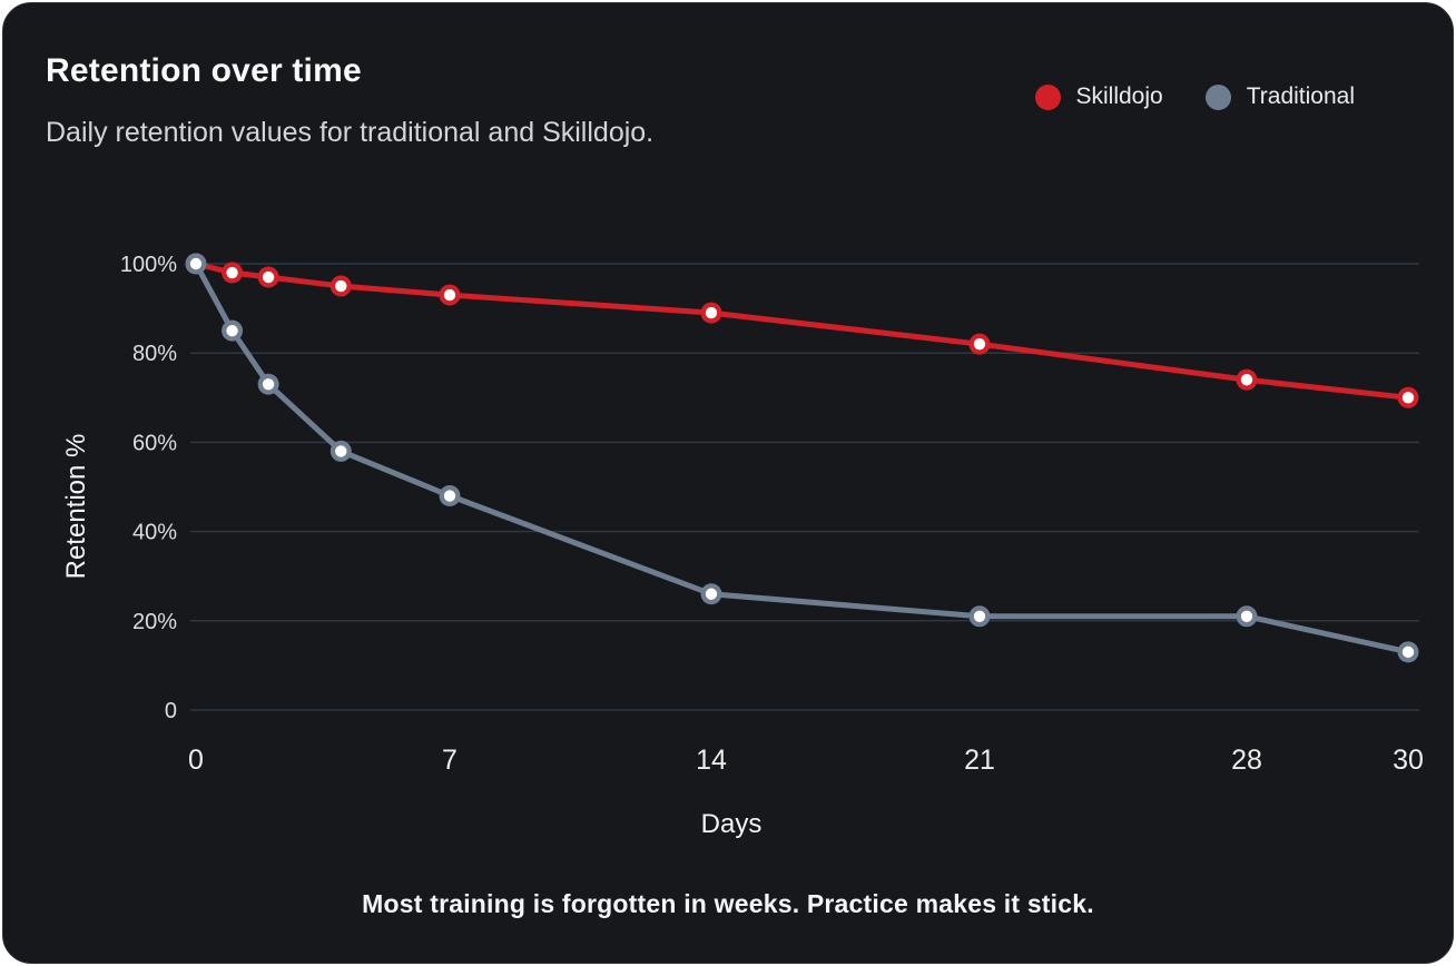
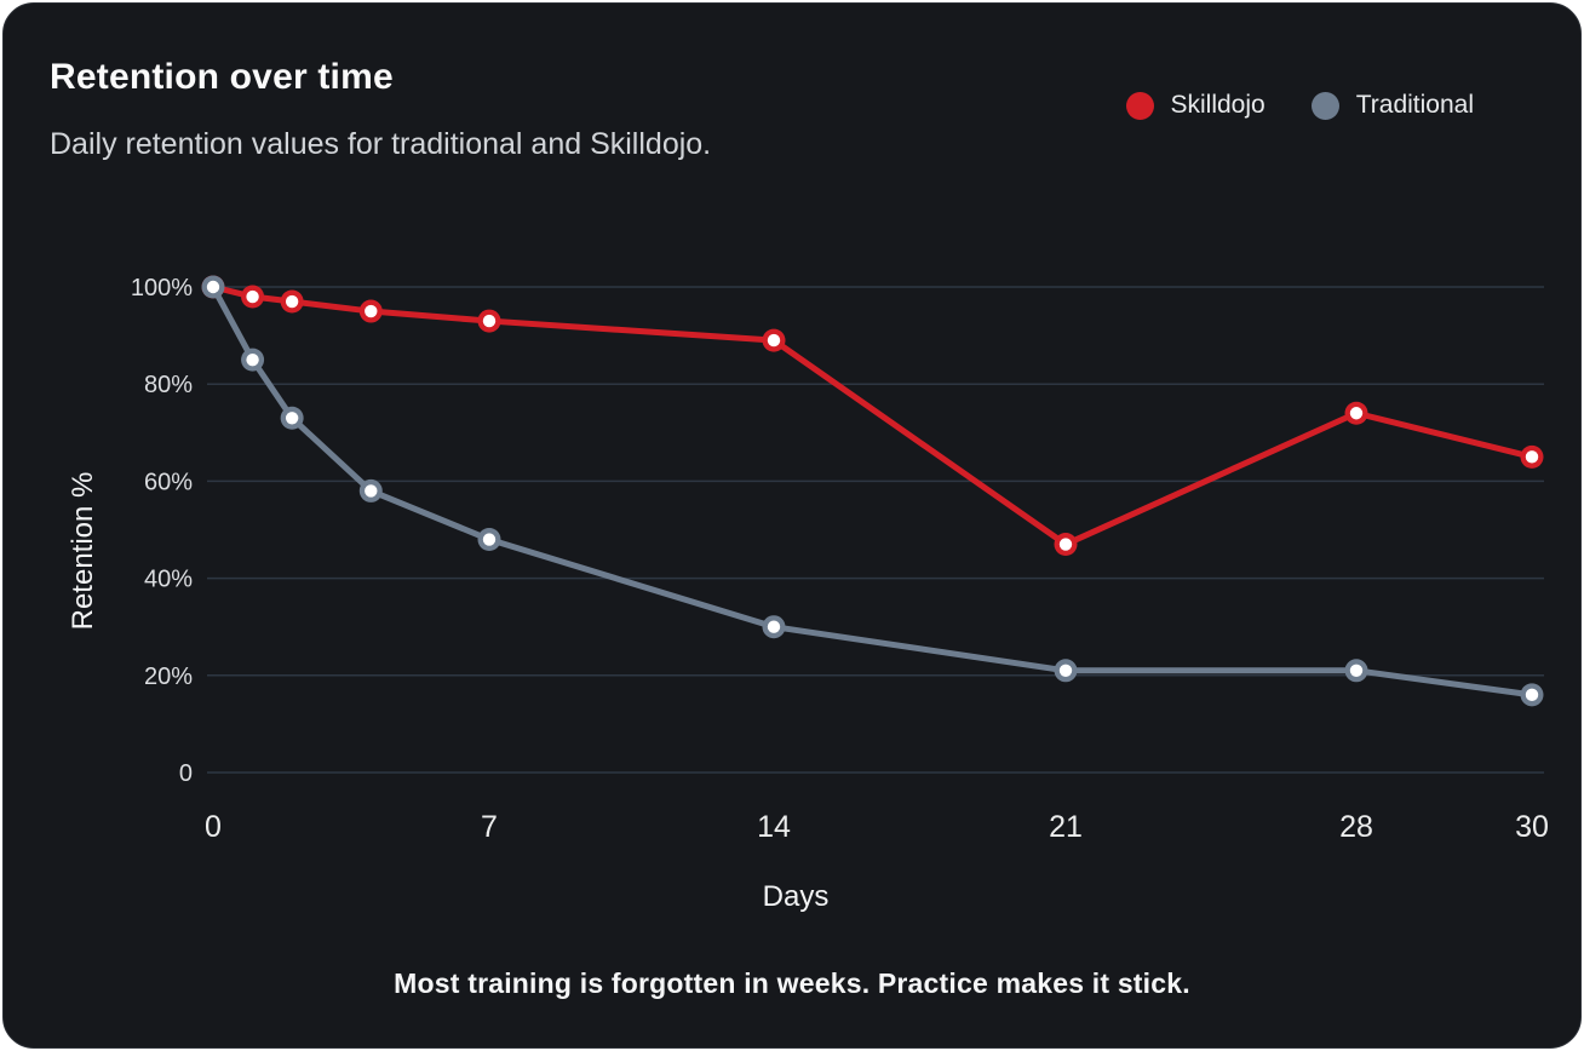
Traditional/14: 26% -> 30%
Skilldojo/21: 82% -> 47%
Skilldojo/30: 70% -> 65%
Traditional/30: 13% -> 16%
